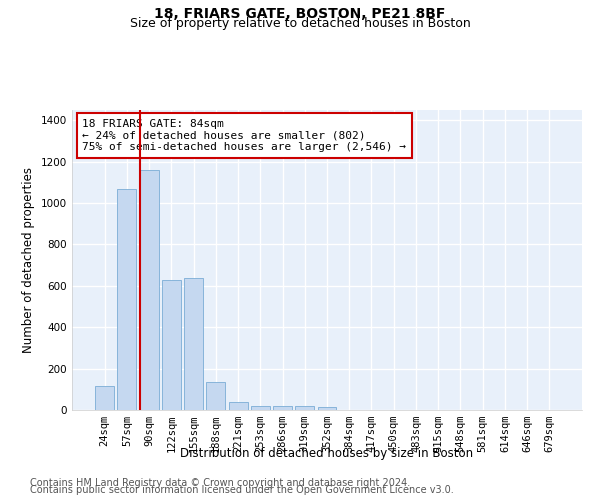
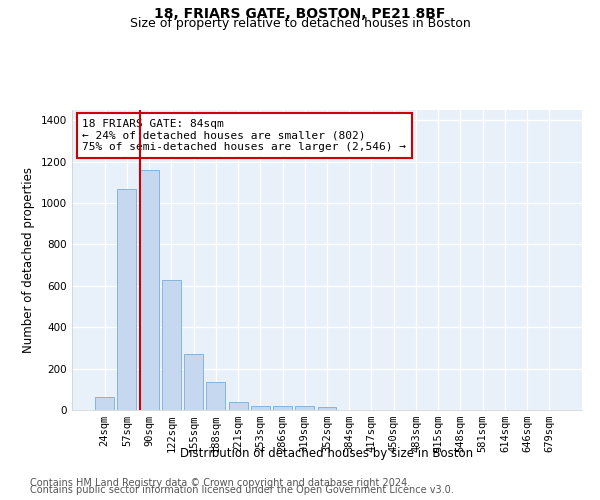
24sqm: 115 -> 62
155sqm: 640 -> 270
